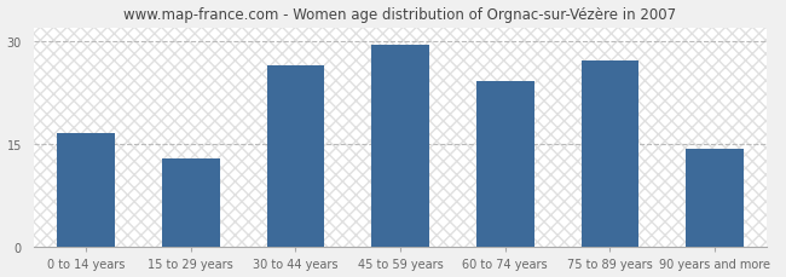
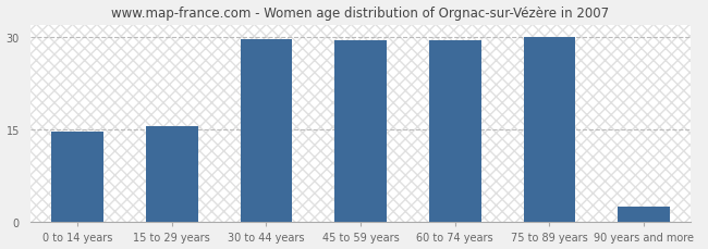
0 to 14 years: 16.6 -> 14.7
15 to 29 years: 13.0 -> 15.5
30 to 44 years: 26.6 -> 29.7
60 to 74 years: 24.2 -> 29.6
75 to 89 years: 27.2 -> 30.1
90 years and more: 14.4 -> 2.5
